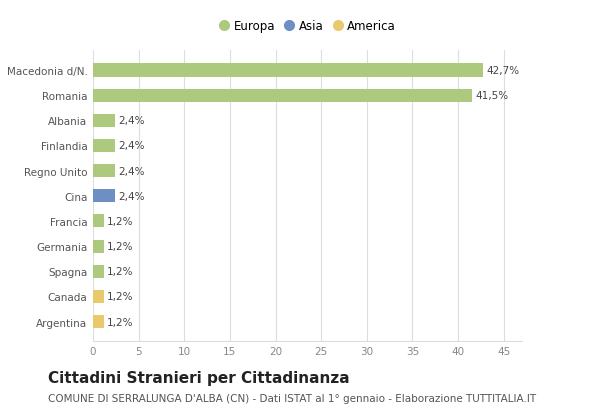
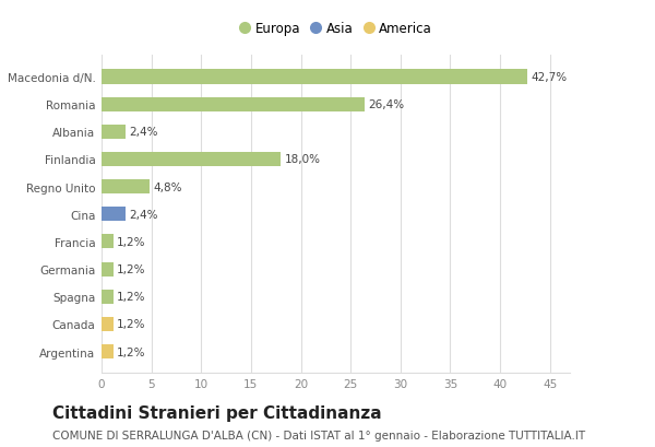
Romania: 41,5% -> 26,4%
Finlandia: 2,4% -> 18,0%
Regno Unito: 2,4% -> 4,8%
